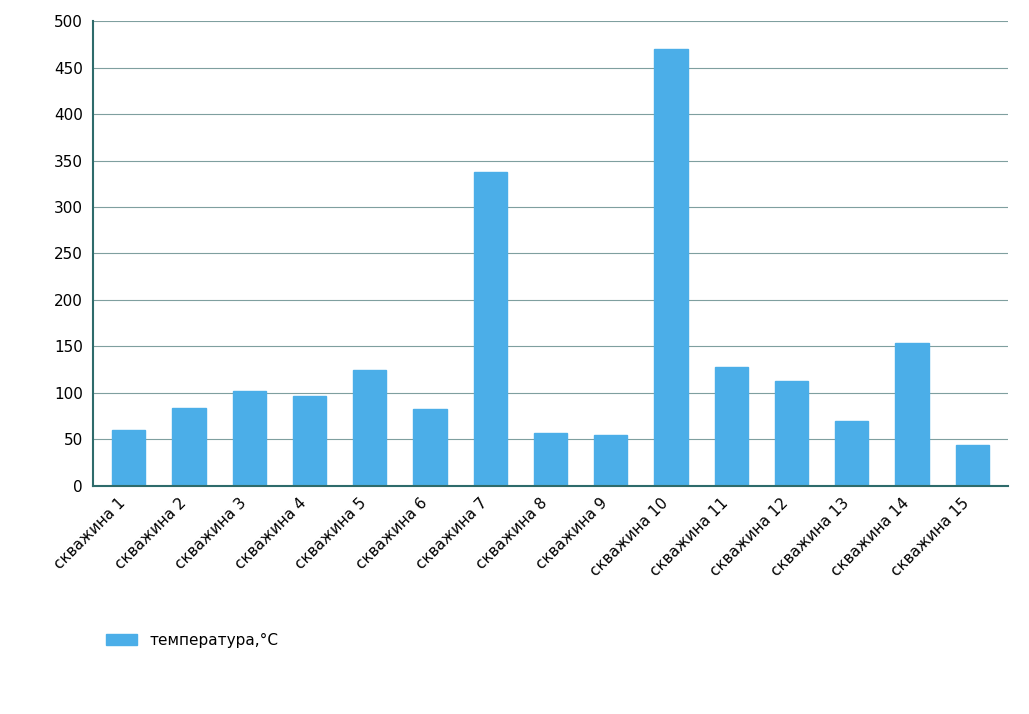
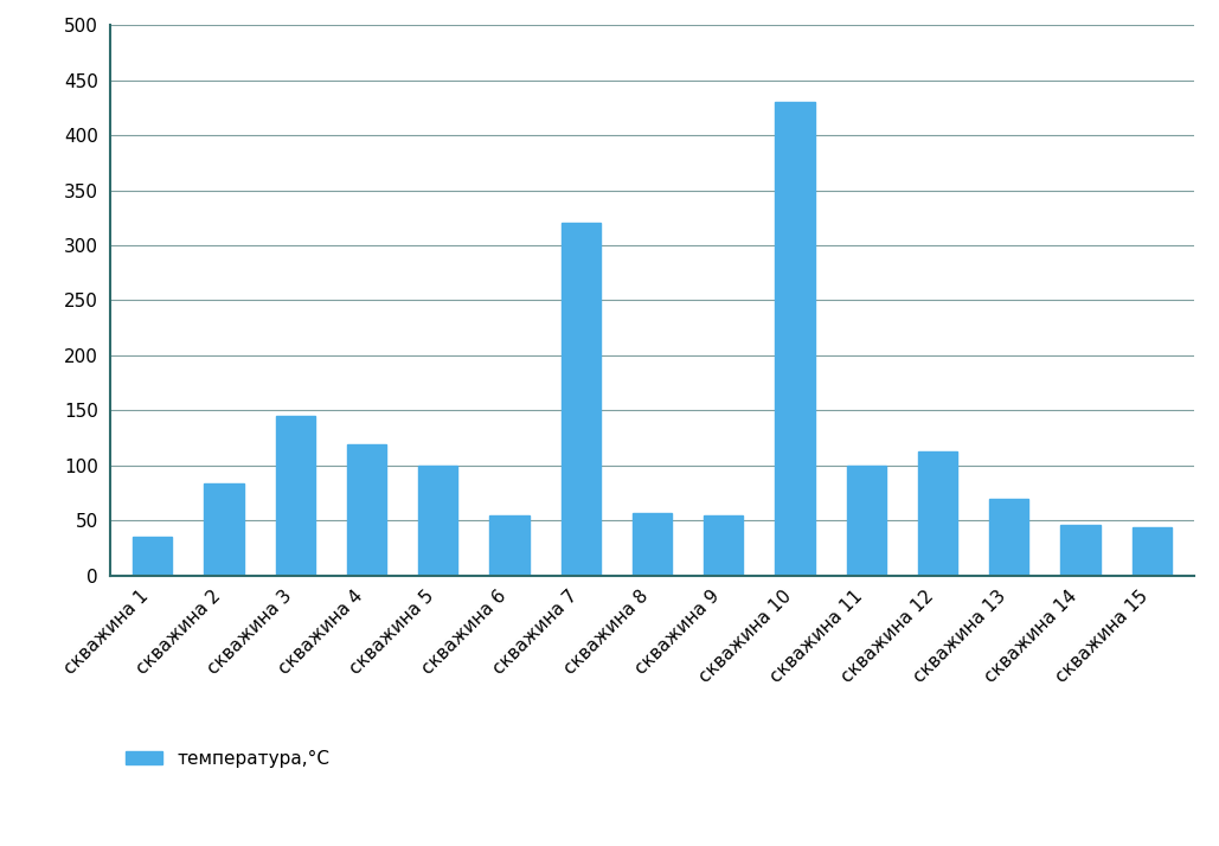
скважина 1: 60 -> 35
скважина 3: 102 -> 145
скважина 4: 96 -> 119
скважина 5: 124 -> 100
скважина 6: 82 -> 54
скважина 7: 338 -> 320
скважина 10: 470 -> 430
скважина 11: 128 -> 100
скважина 14: 154 -> 46
